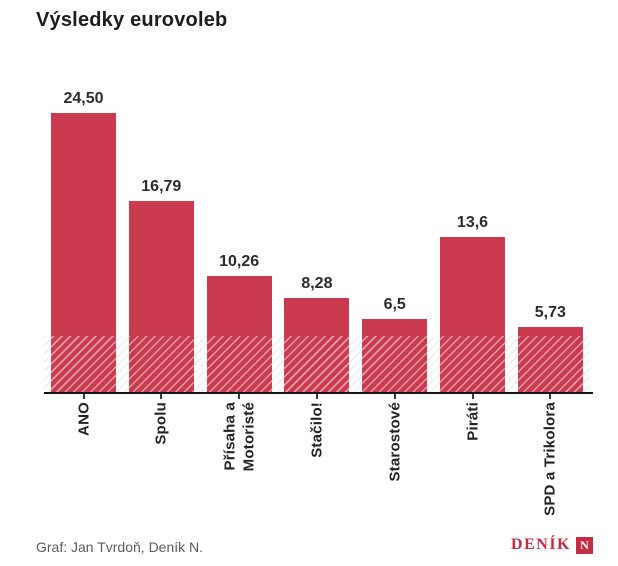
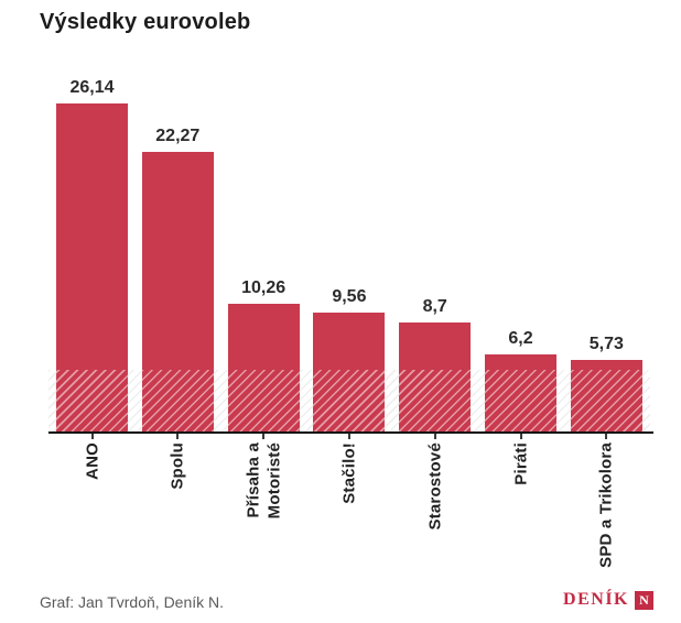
ANO: 24,50 -> 26,14
Spolu: 16,79 -> 22,27
Stačilo!: 8,28 -> 9,56
Starostové: 6,5 -> 8,7
Piráti: 13,6 -> 6,2
